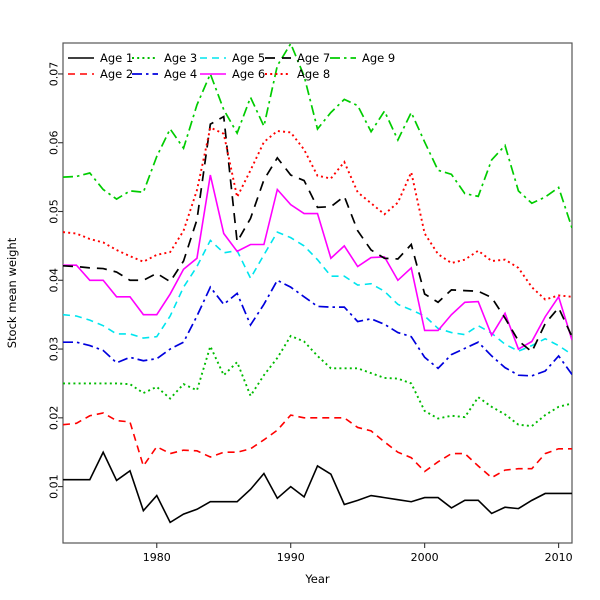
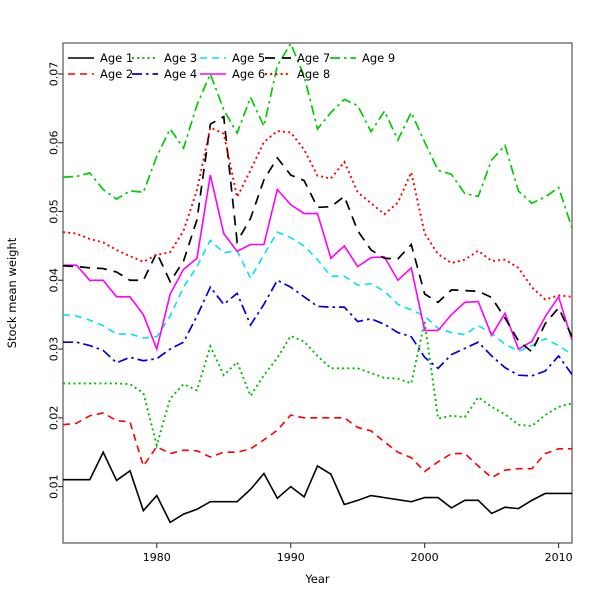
Age 3/1980: 0.025 -> 0.016
Age 6/1980: 0.035 -> 0.030
Age 7/1980: 0.041 -> 0.044
Age 3/2000: 0.021 -> 0.034
